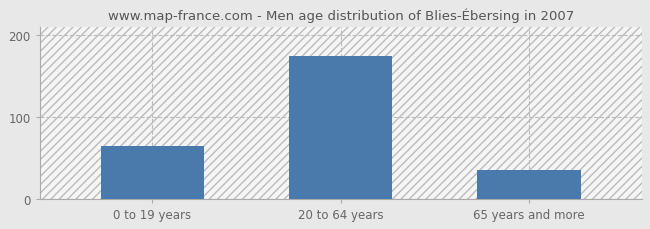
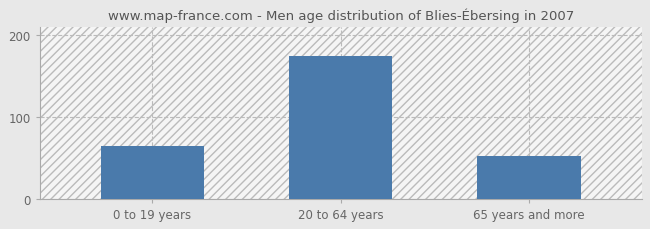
65 years and more: 35 -> 52
